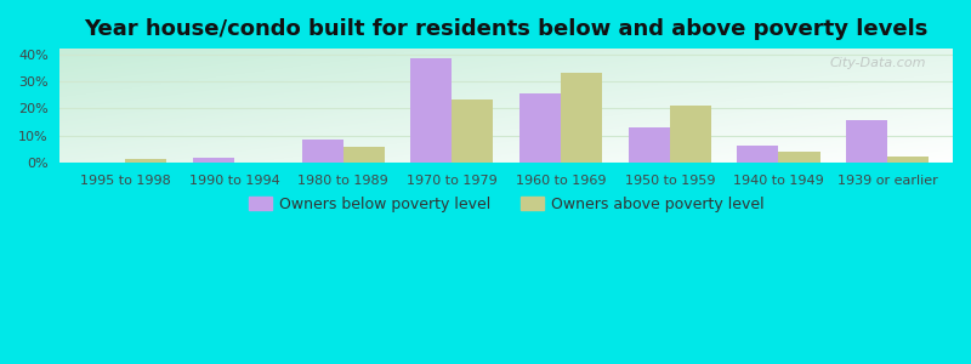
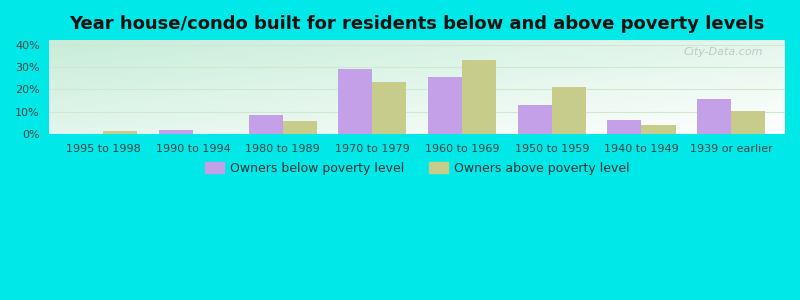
Owners below poverty level/1970 to 1979: 38.5% -> 29.0%
Owners above poverty level/1939 or earlier: 2.5% -> 10.5%
